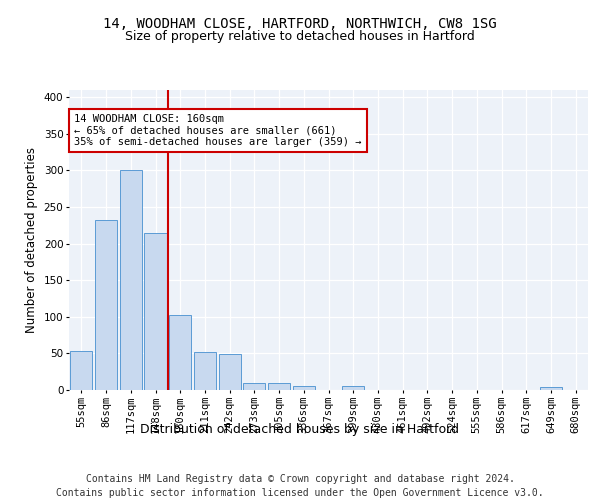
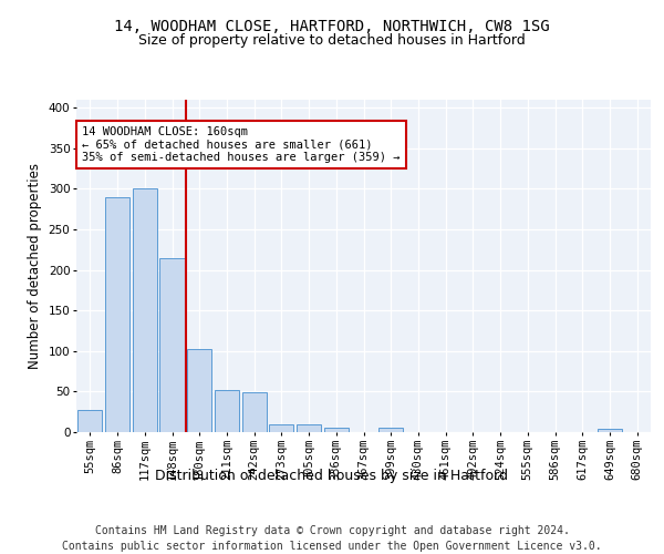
55sqm: 53 -> 28
86sqm: 232 -> 290
